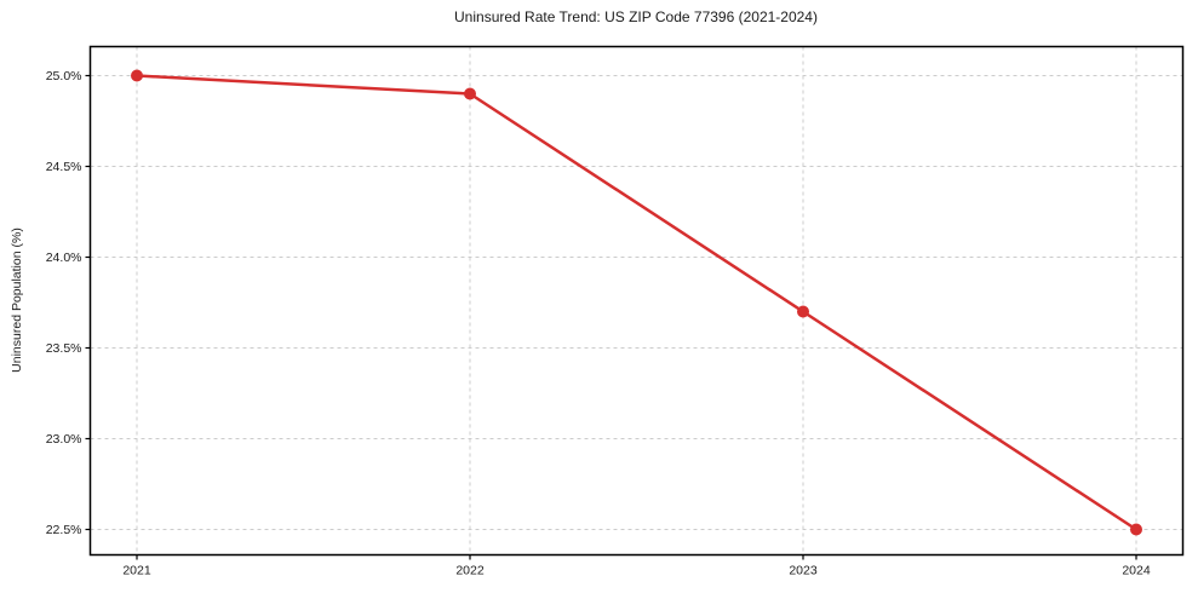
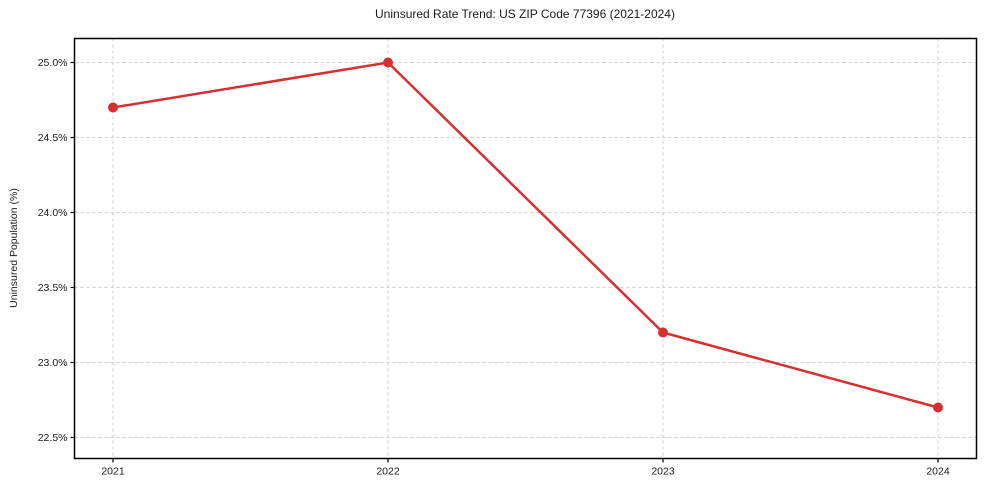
2021: 25.0% -> 24.7%
2022: 24.9% -> 25.0%
2023: 23.7% -> 23.2%
2024: 22.5% -> 22.7%
